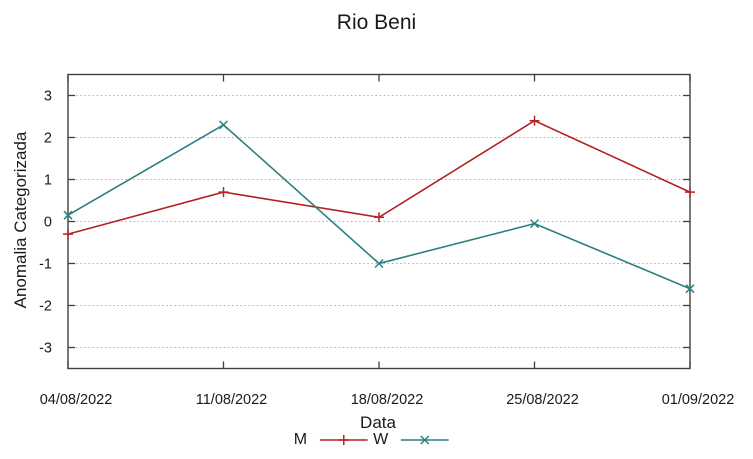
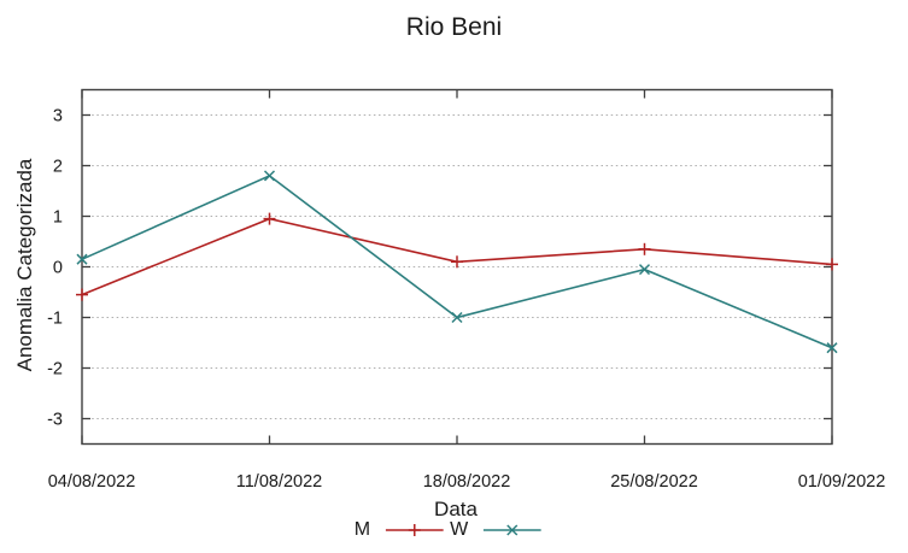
M/04/08/2022: -0.3 -> -0.6
M/11/08/2022: 0.7 -> 0.9
W/11/08/2022: 2.3 -> 1.8
M/25/08/2022: 2.4 -> 0.3
M/01/09/2022: 0.7 -> 0.1
